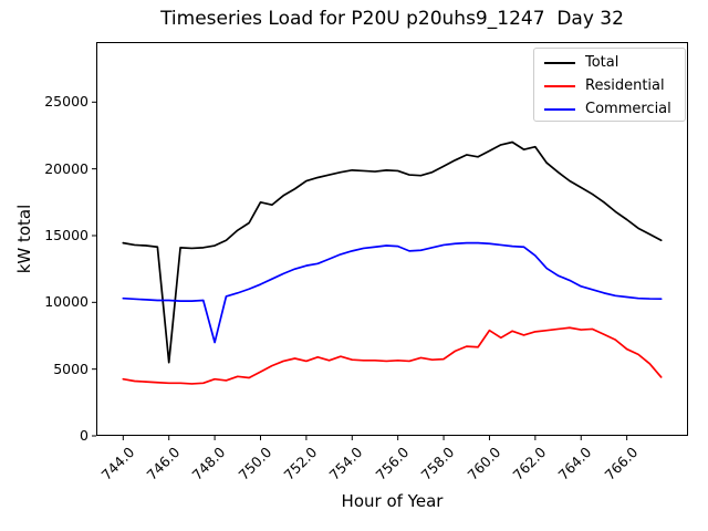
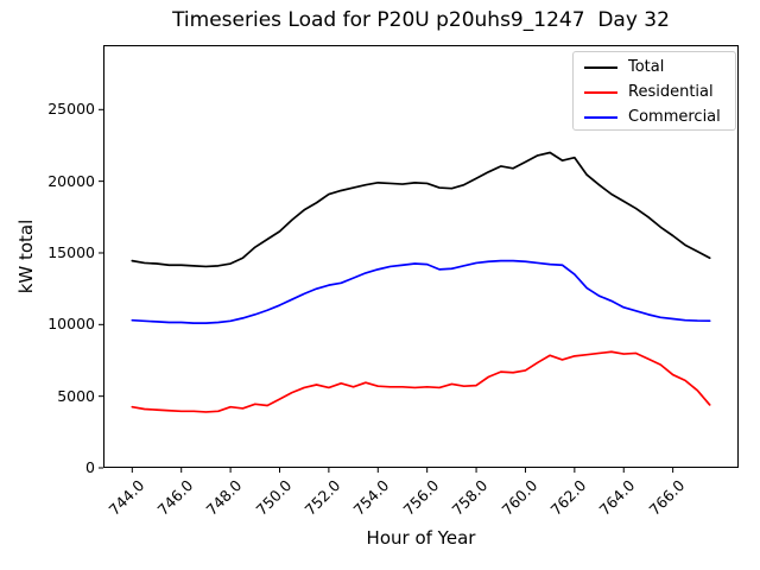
Total/746.0: 5500 -> 14200
Commercial/748.0: 7000 -> 10200
Total/750.0: 17500 -> 16500
Residential/760.0: 7900 -> 6800
